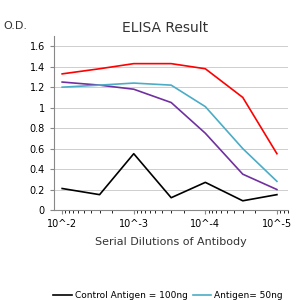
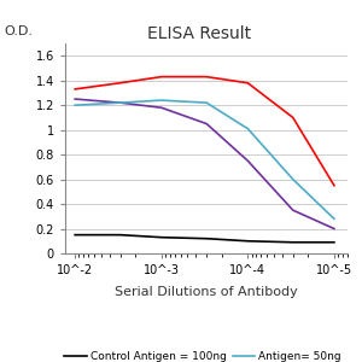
Control Antigen = 100ng/10^-2: 0.21 -> 0.15
Control Antigen = 100ng/10^-3: 0.55 -> 0.13
Control Antigen = 100ng/10^-4: 0.27 -> 0.10
Control Antigen = 100ng/10^-5: 0.15 -> 0.09
